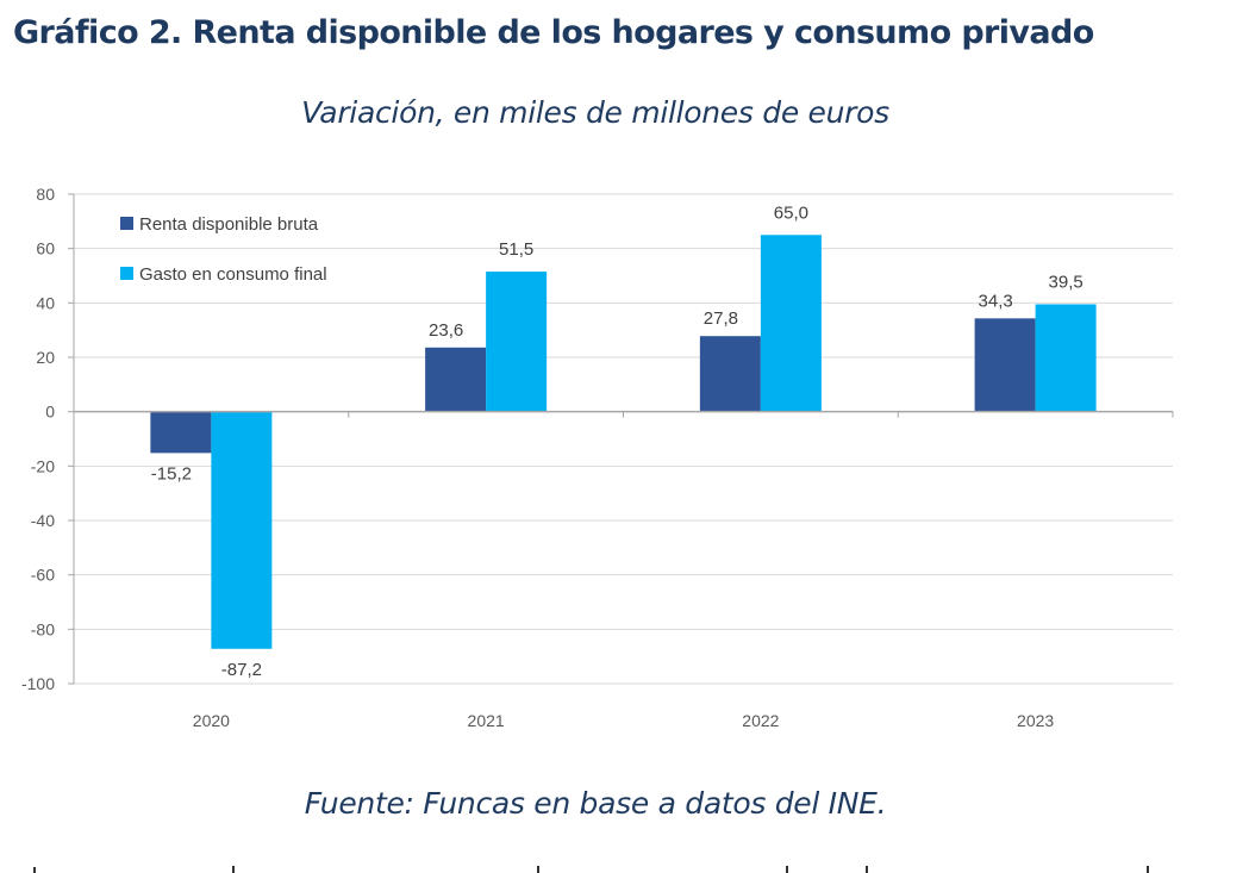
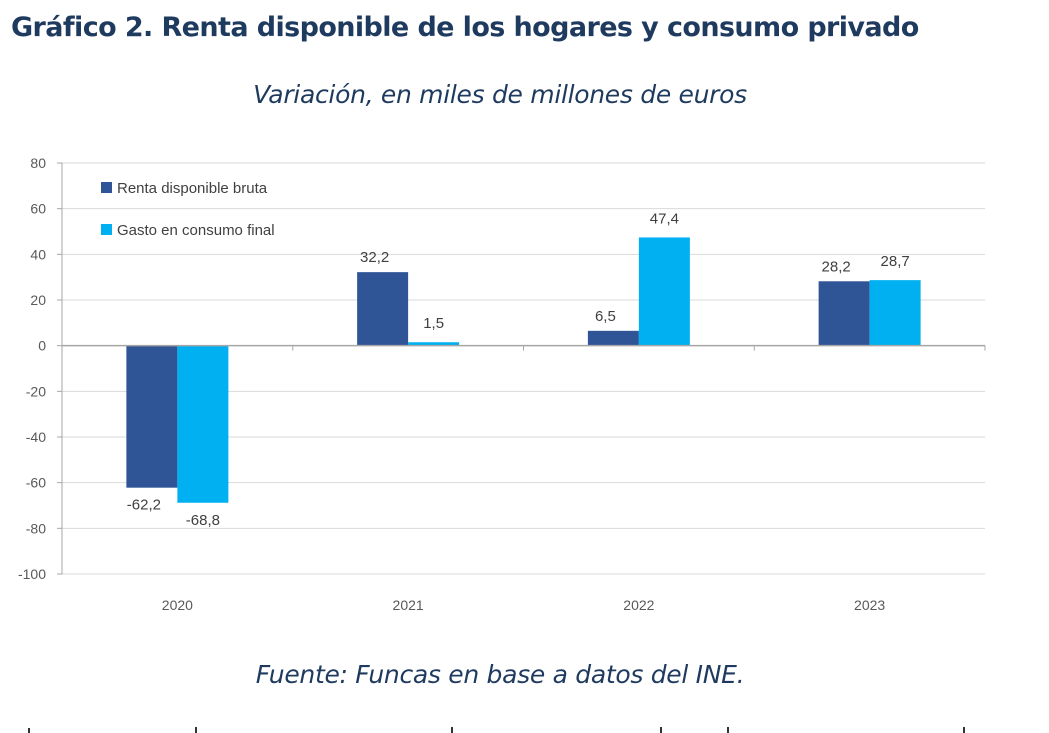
Renta disponible bruta/2020: -15,2 -> -62,2
Gasto en consumo final/2020: -87,2 -> -68,8
Renta disponible bruta/2021: 23,6 -> 32,2
Gasto en consumo final/2021: 51,5 -> 1,5
Renta disponible bruta/2022: 27,8 -> 6,5
Gasto en consumo final/2022: 65,0 -> 47,4
Renta disponible bruta/2023: 34,3 -> 28,2
Gasto en consumo final/2023: 39,5 -> 28,7
